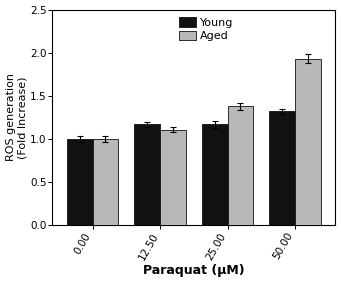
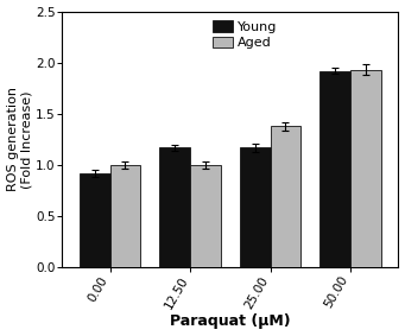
Young/0.00: 1.00 -> 0.92
Aged/12.50: 1.11 -> 1.00
Young/50.00: 1.32 -> 1.92
